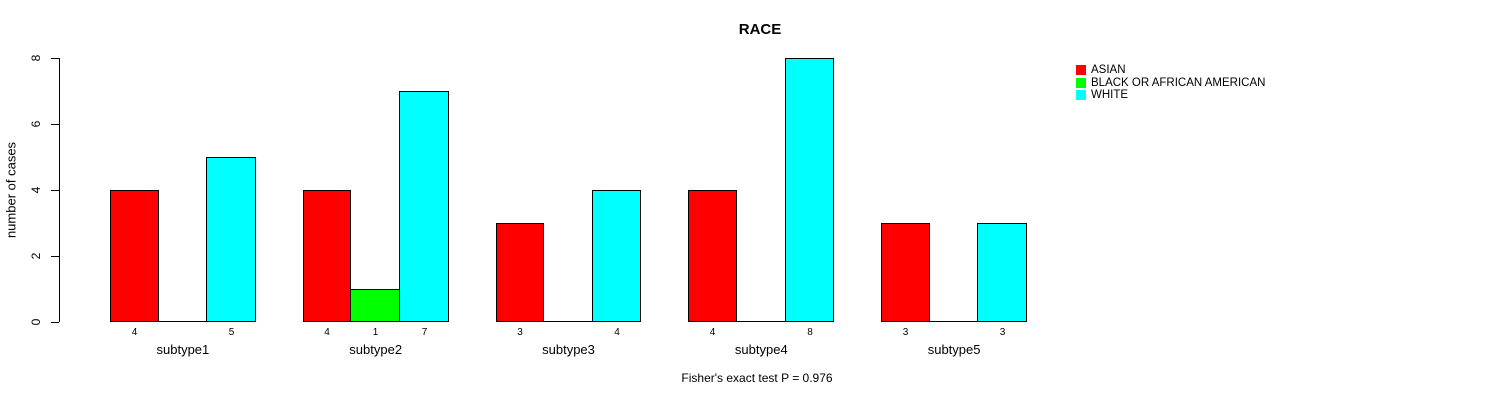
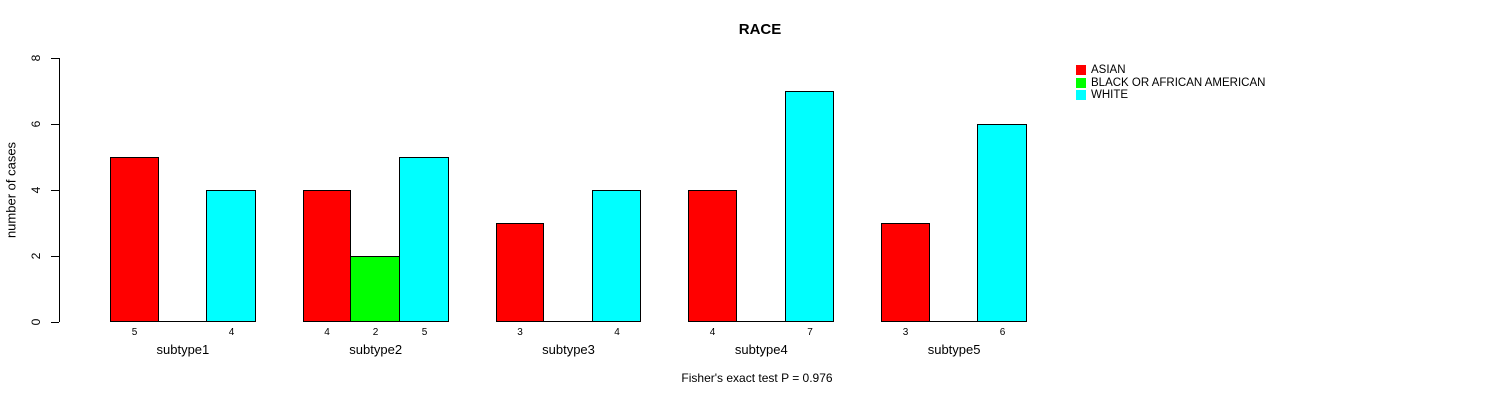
ASIAN/subtype1: 4 -> 5
WHITE/subtype1: 5 -> 4
BLACK OR AFRICAN AMERICAN/subtype2: 1 -> 2
WHITE/subtype2: 7 -> 5
WHITE/subtype4: 8 -> 7
WHITE/subtype5: 3 -> 6
